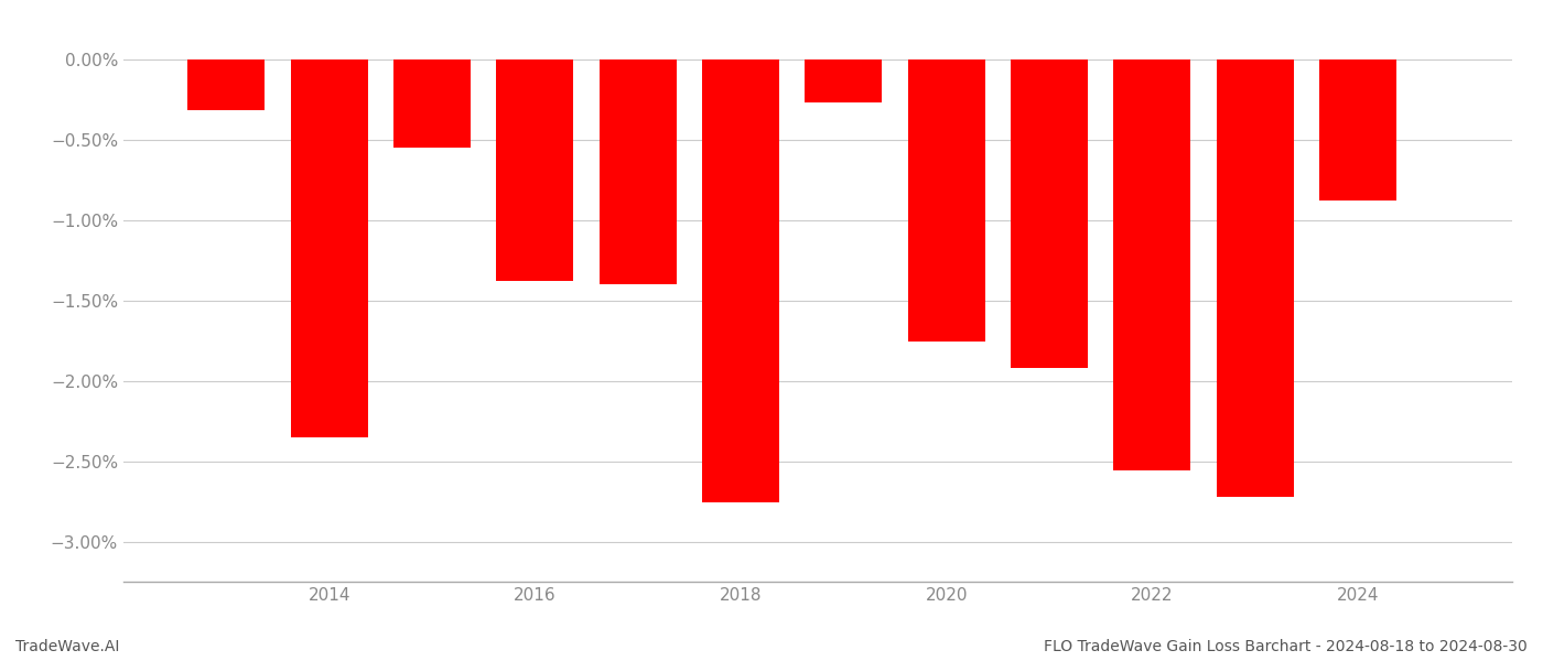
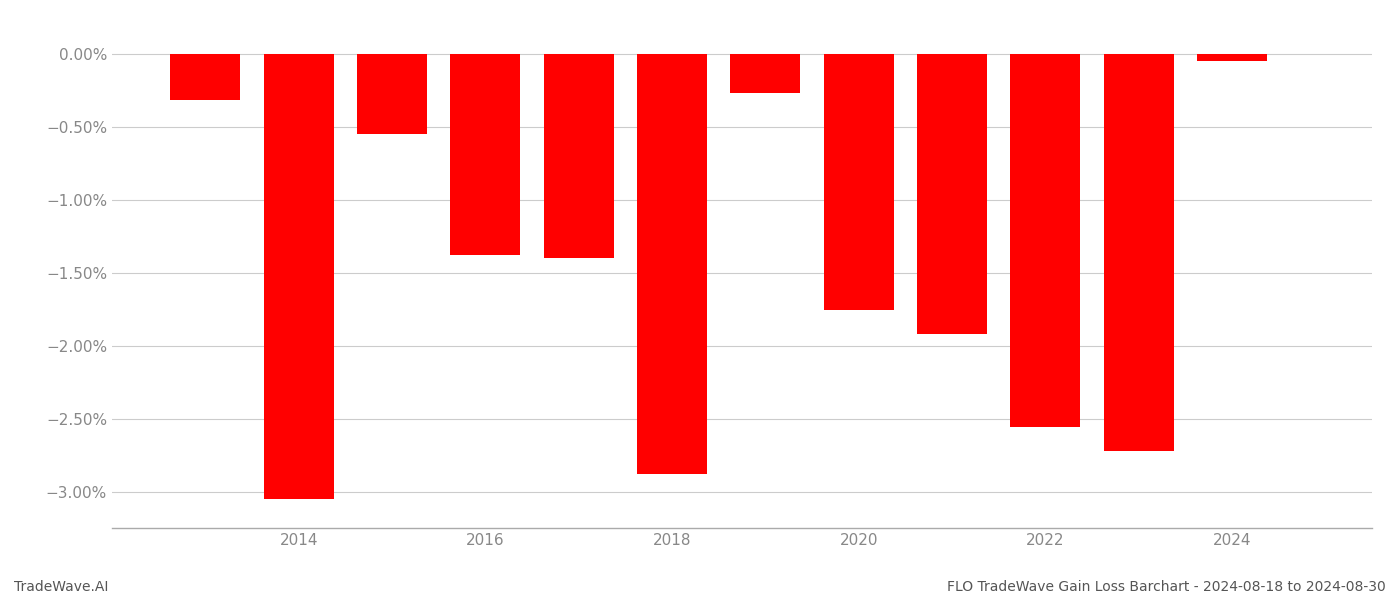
2014: -2.35% -> -3.05%
2018: -2.76% -> -2.88%
2024: -0.88% -> -0.05%
